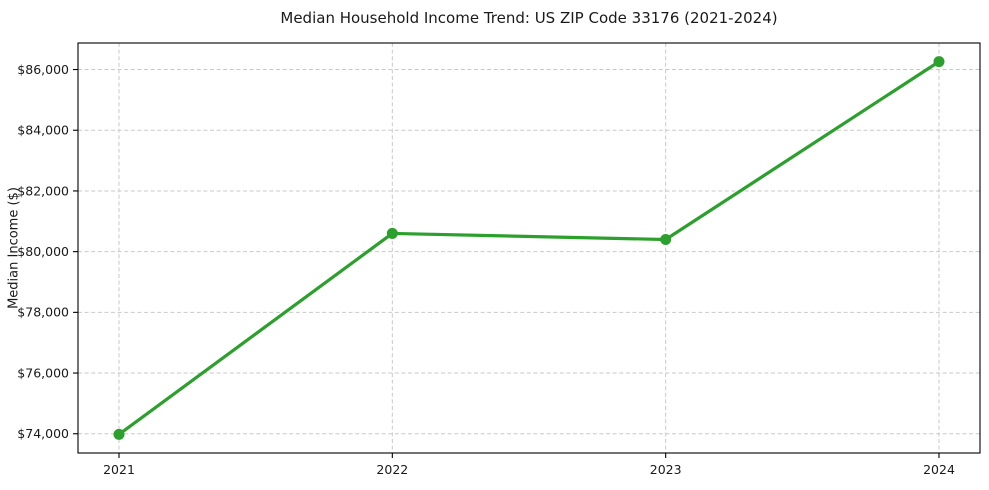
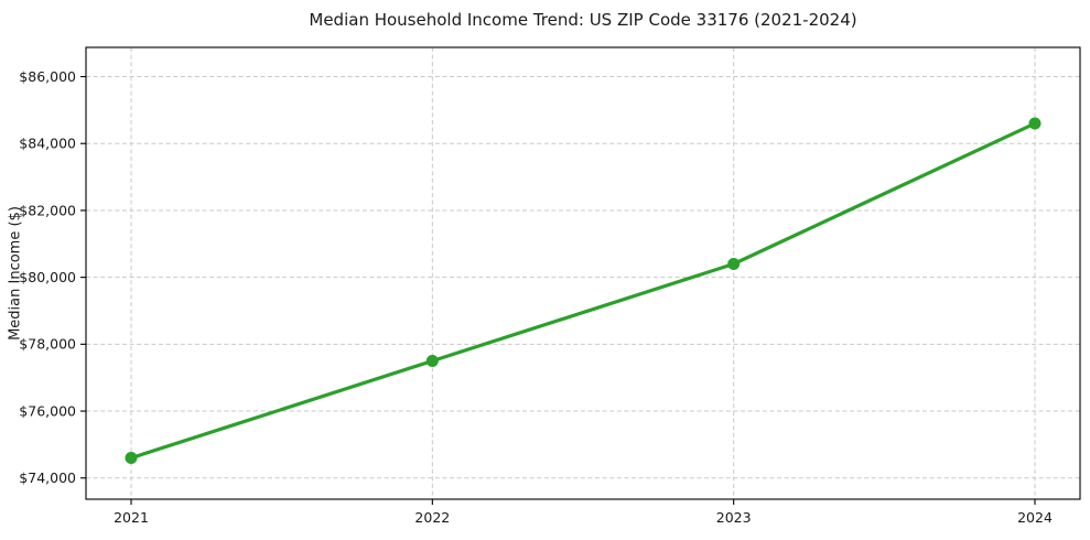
2021: $74000 -> $74600
2022: $80600 -> $77500
2024: $86300 -> $84600
